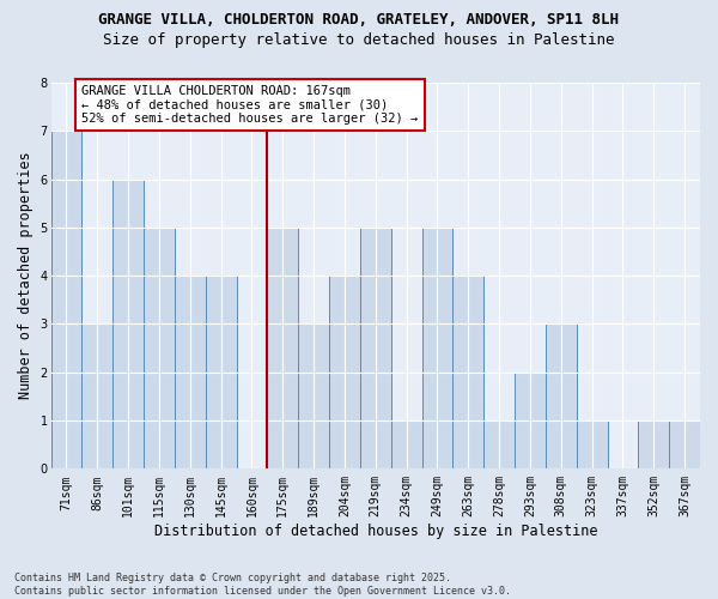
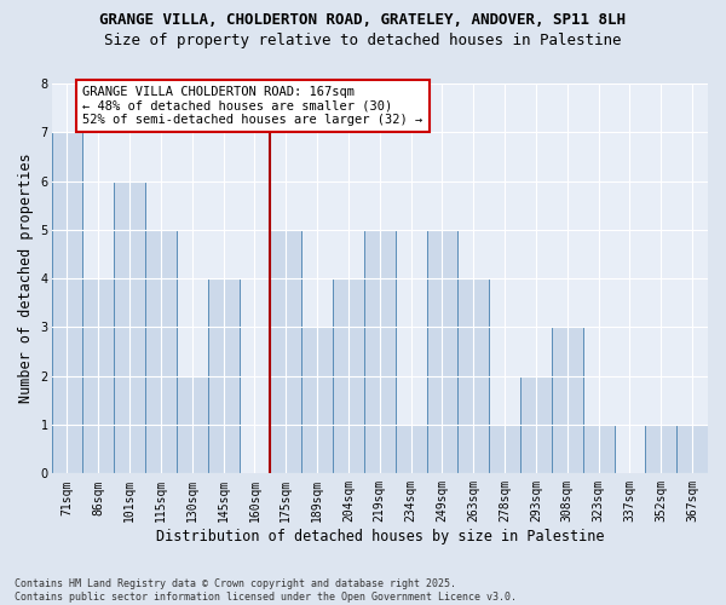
86sqm: 3 -> 4
130sqm: 4 -> 2
